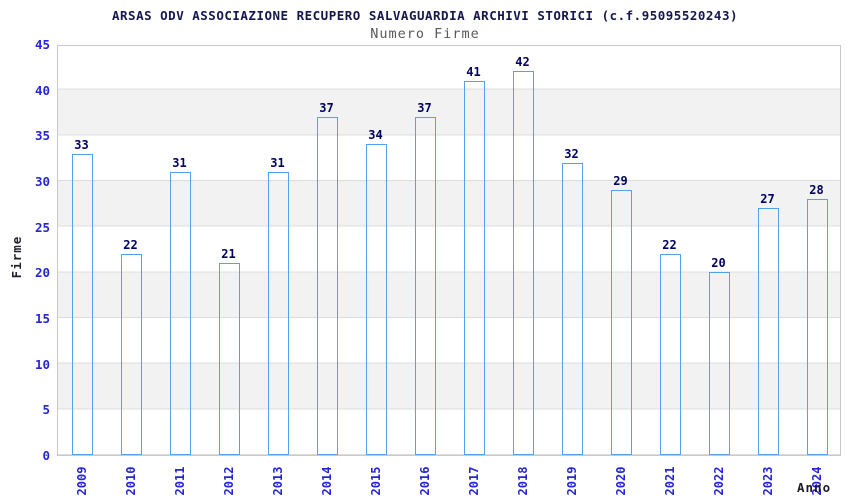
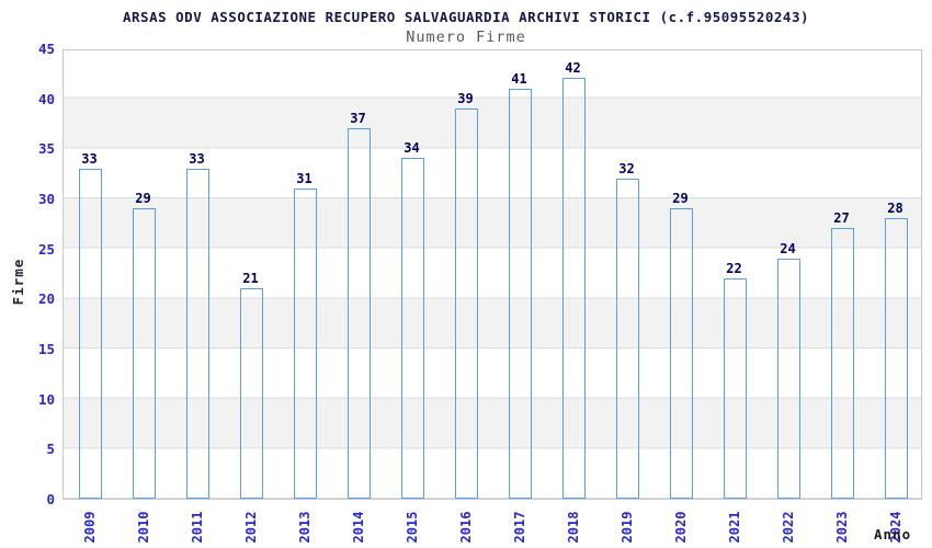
2010: 22 -> 29
2011: 31 -> 33
2016: 37 -> 39
2022: 20 -> 24
